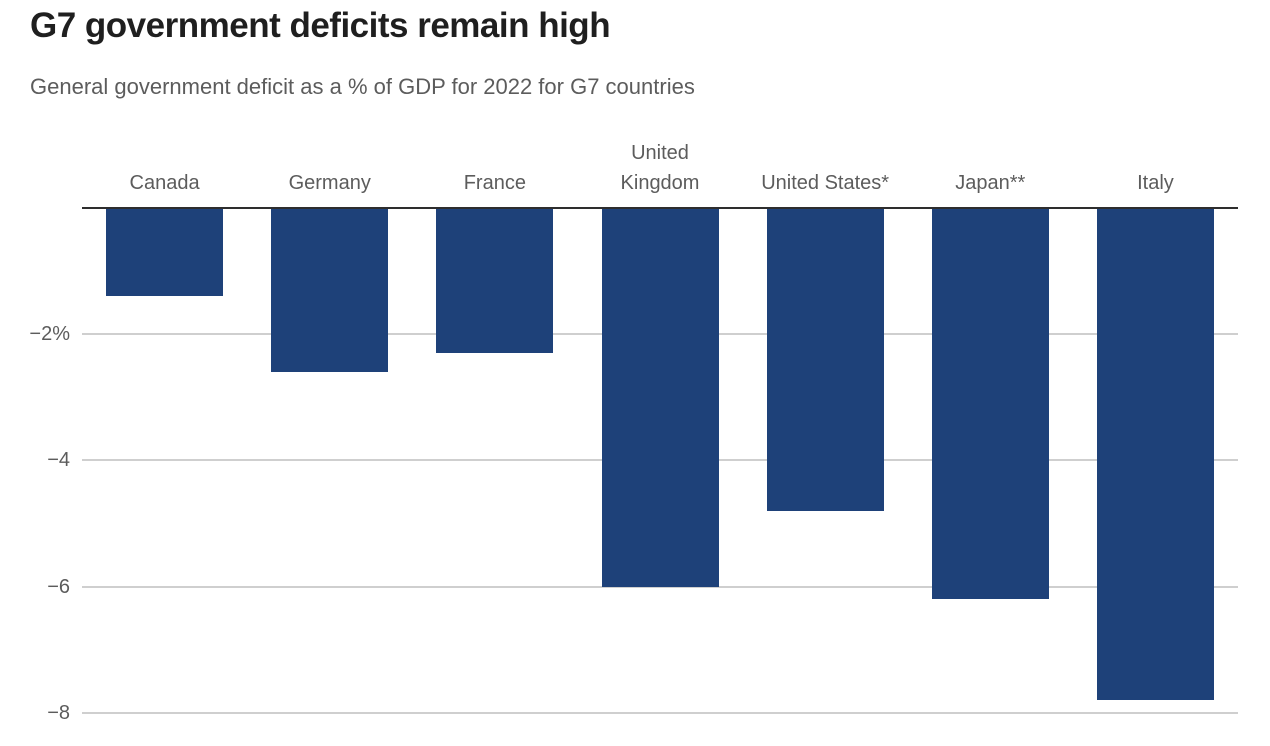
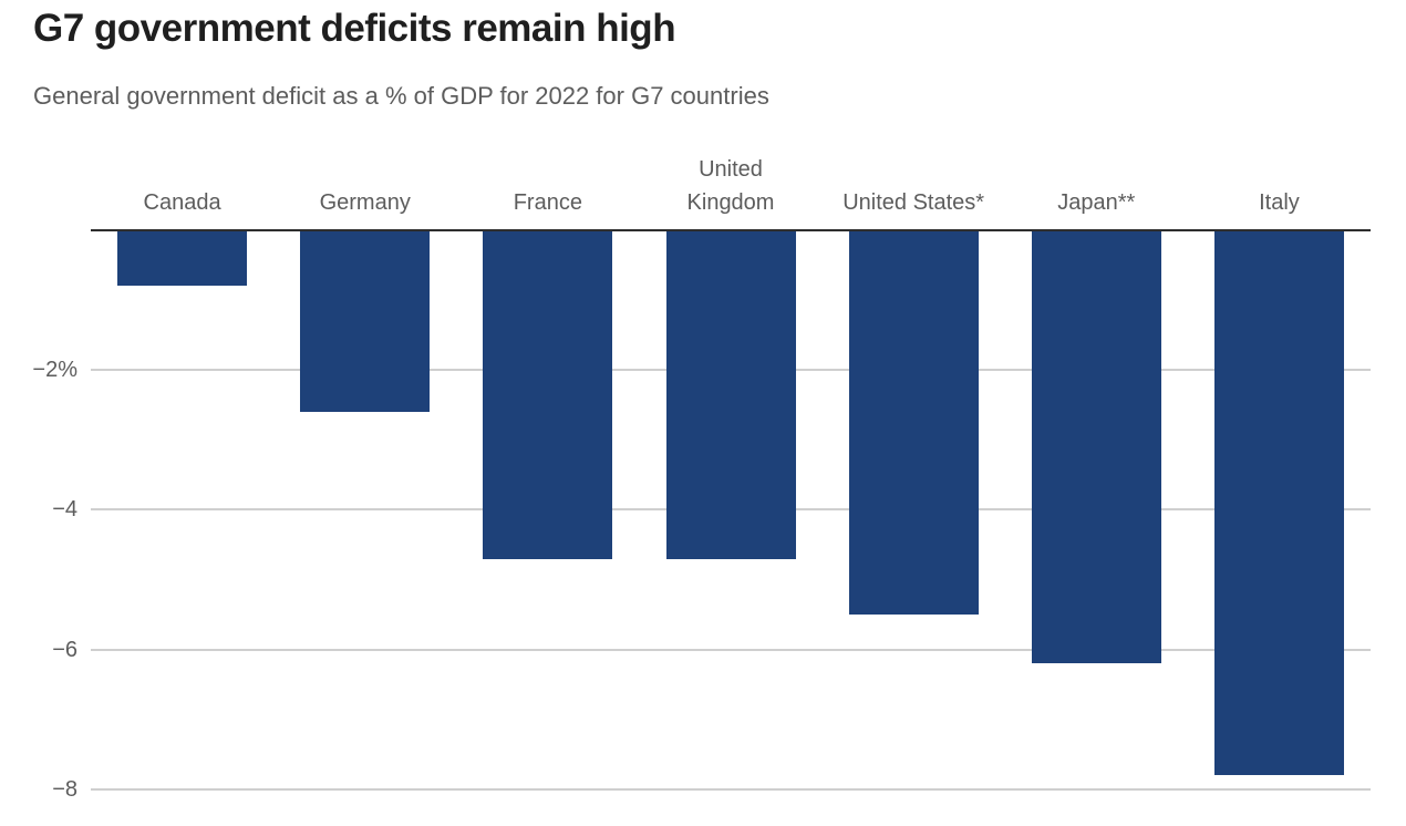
Canada: -1.4% -> -0.8%
France: -2.3% -> -4.7%
United Kingdom: -6.0% -> -4.7%
United States*: -4.8% -> -5.5%
